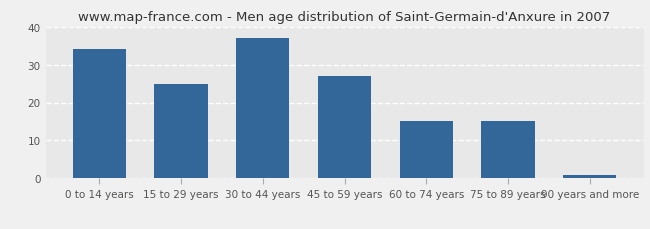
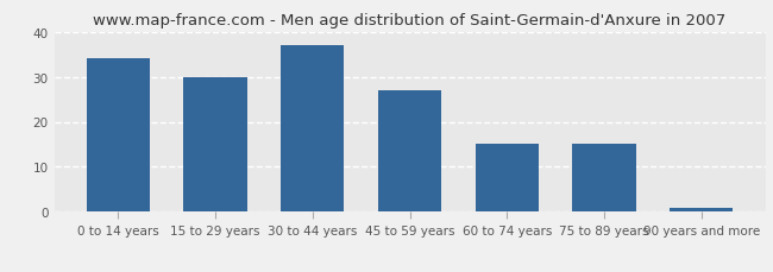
15 to 29 years: 25 -> 30
